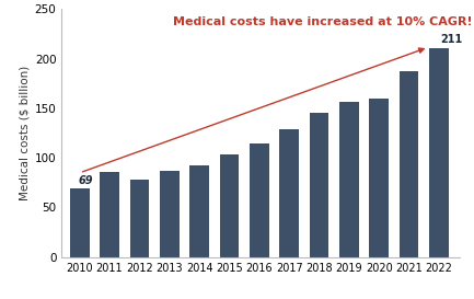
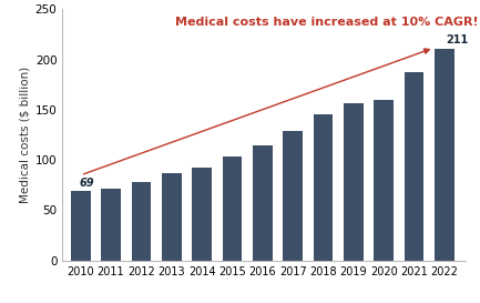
2011: 86 -> 72
